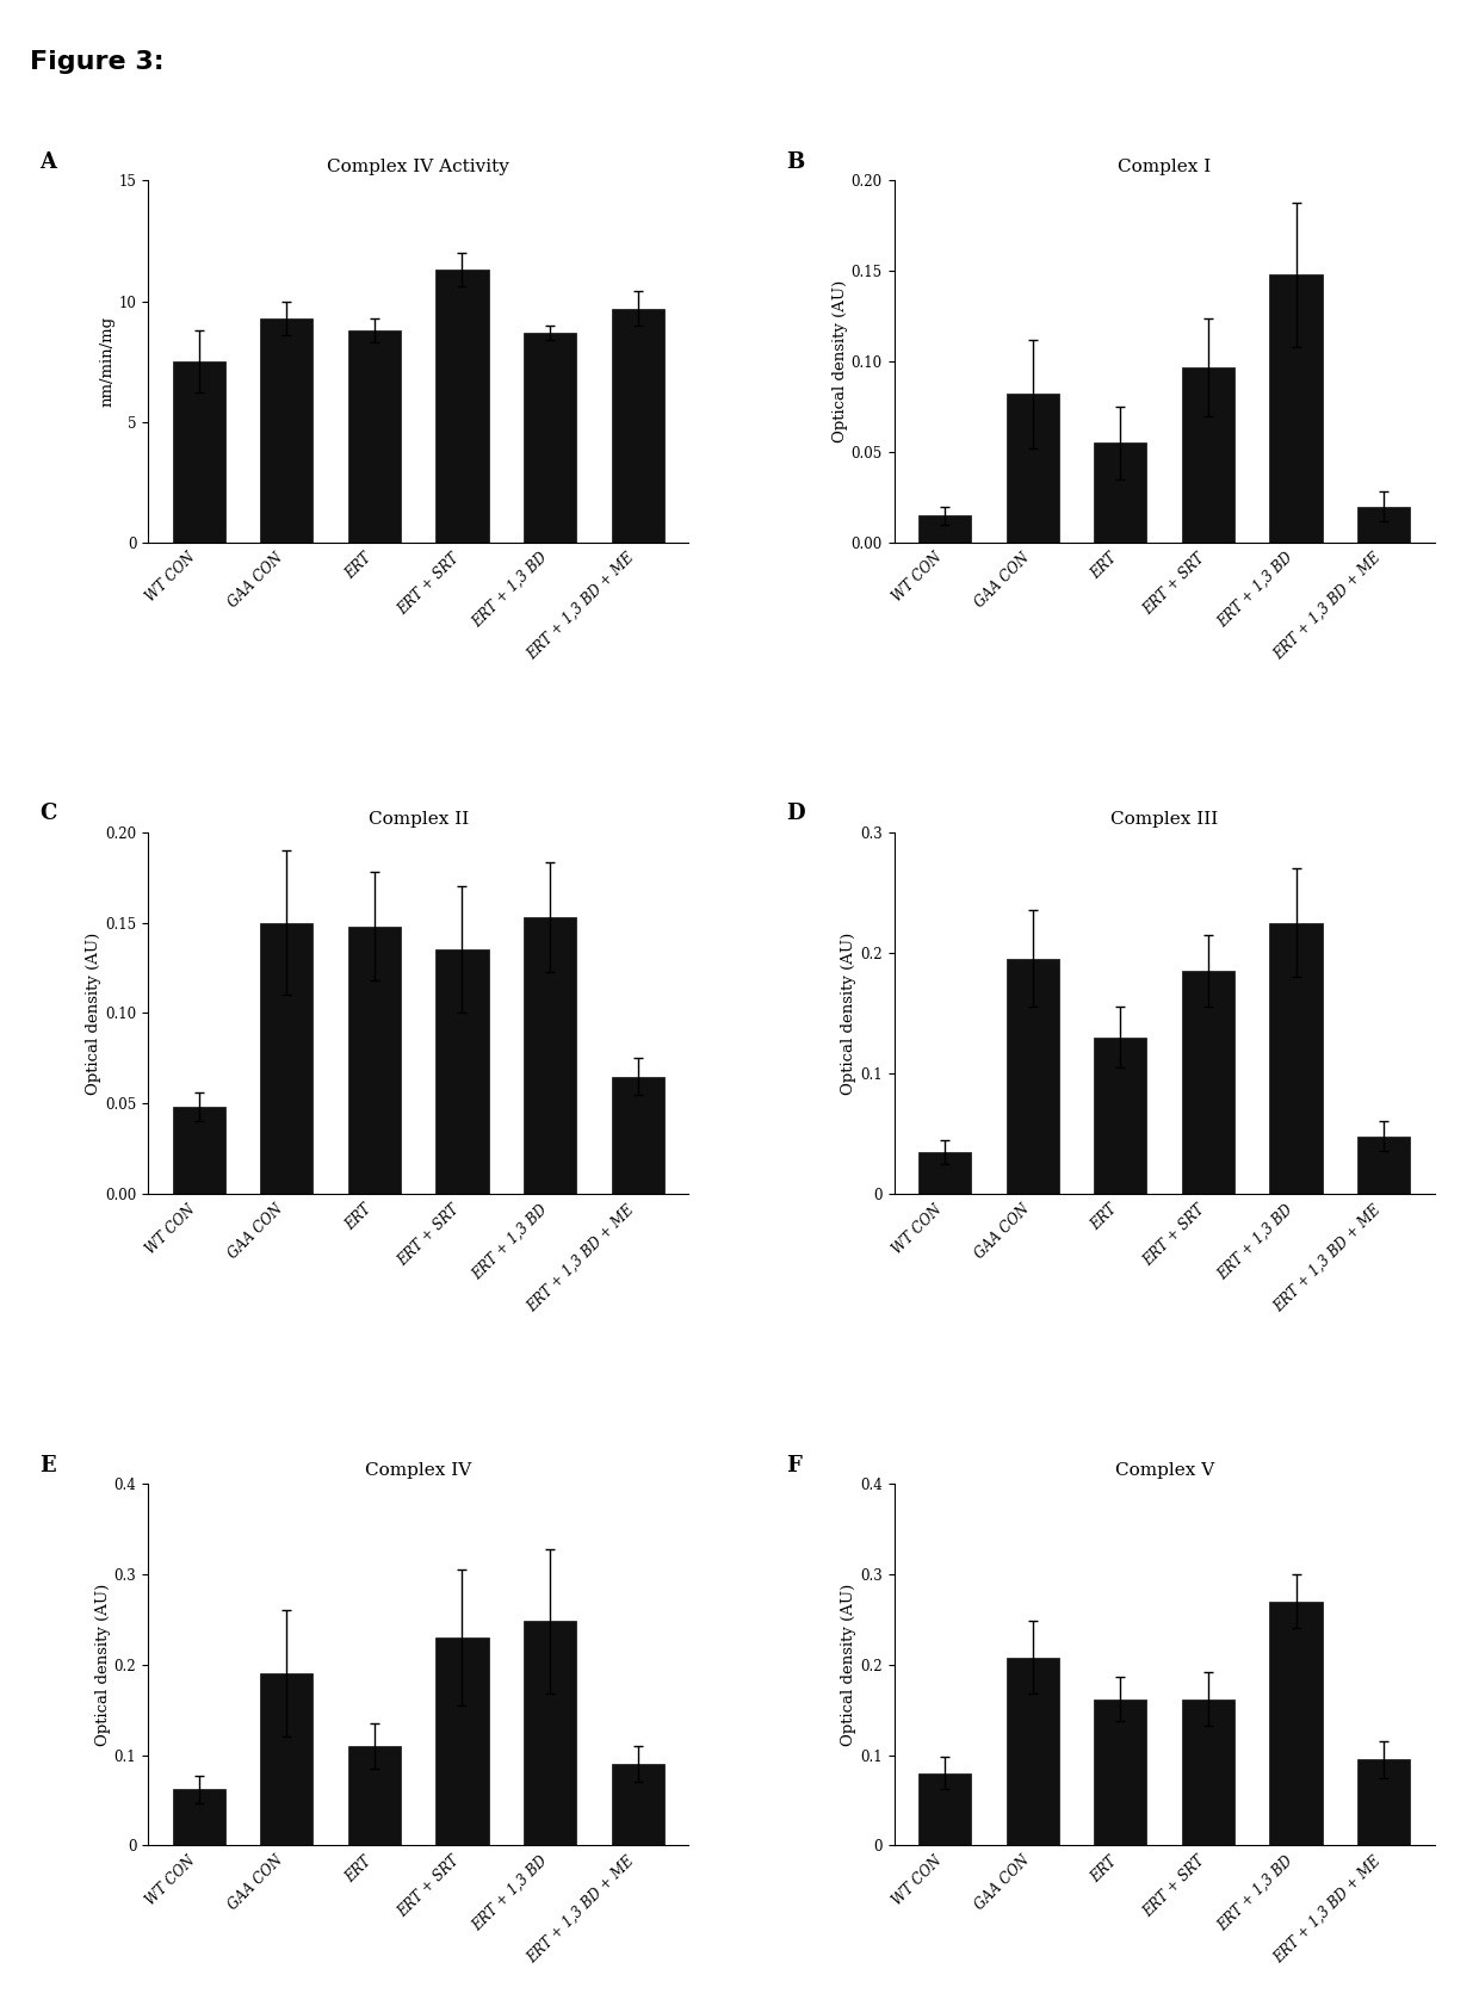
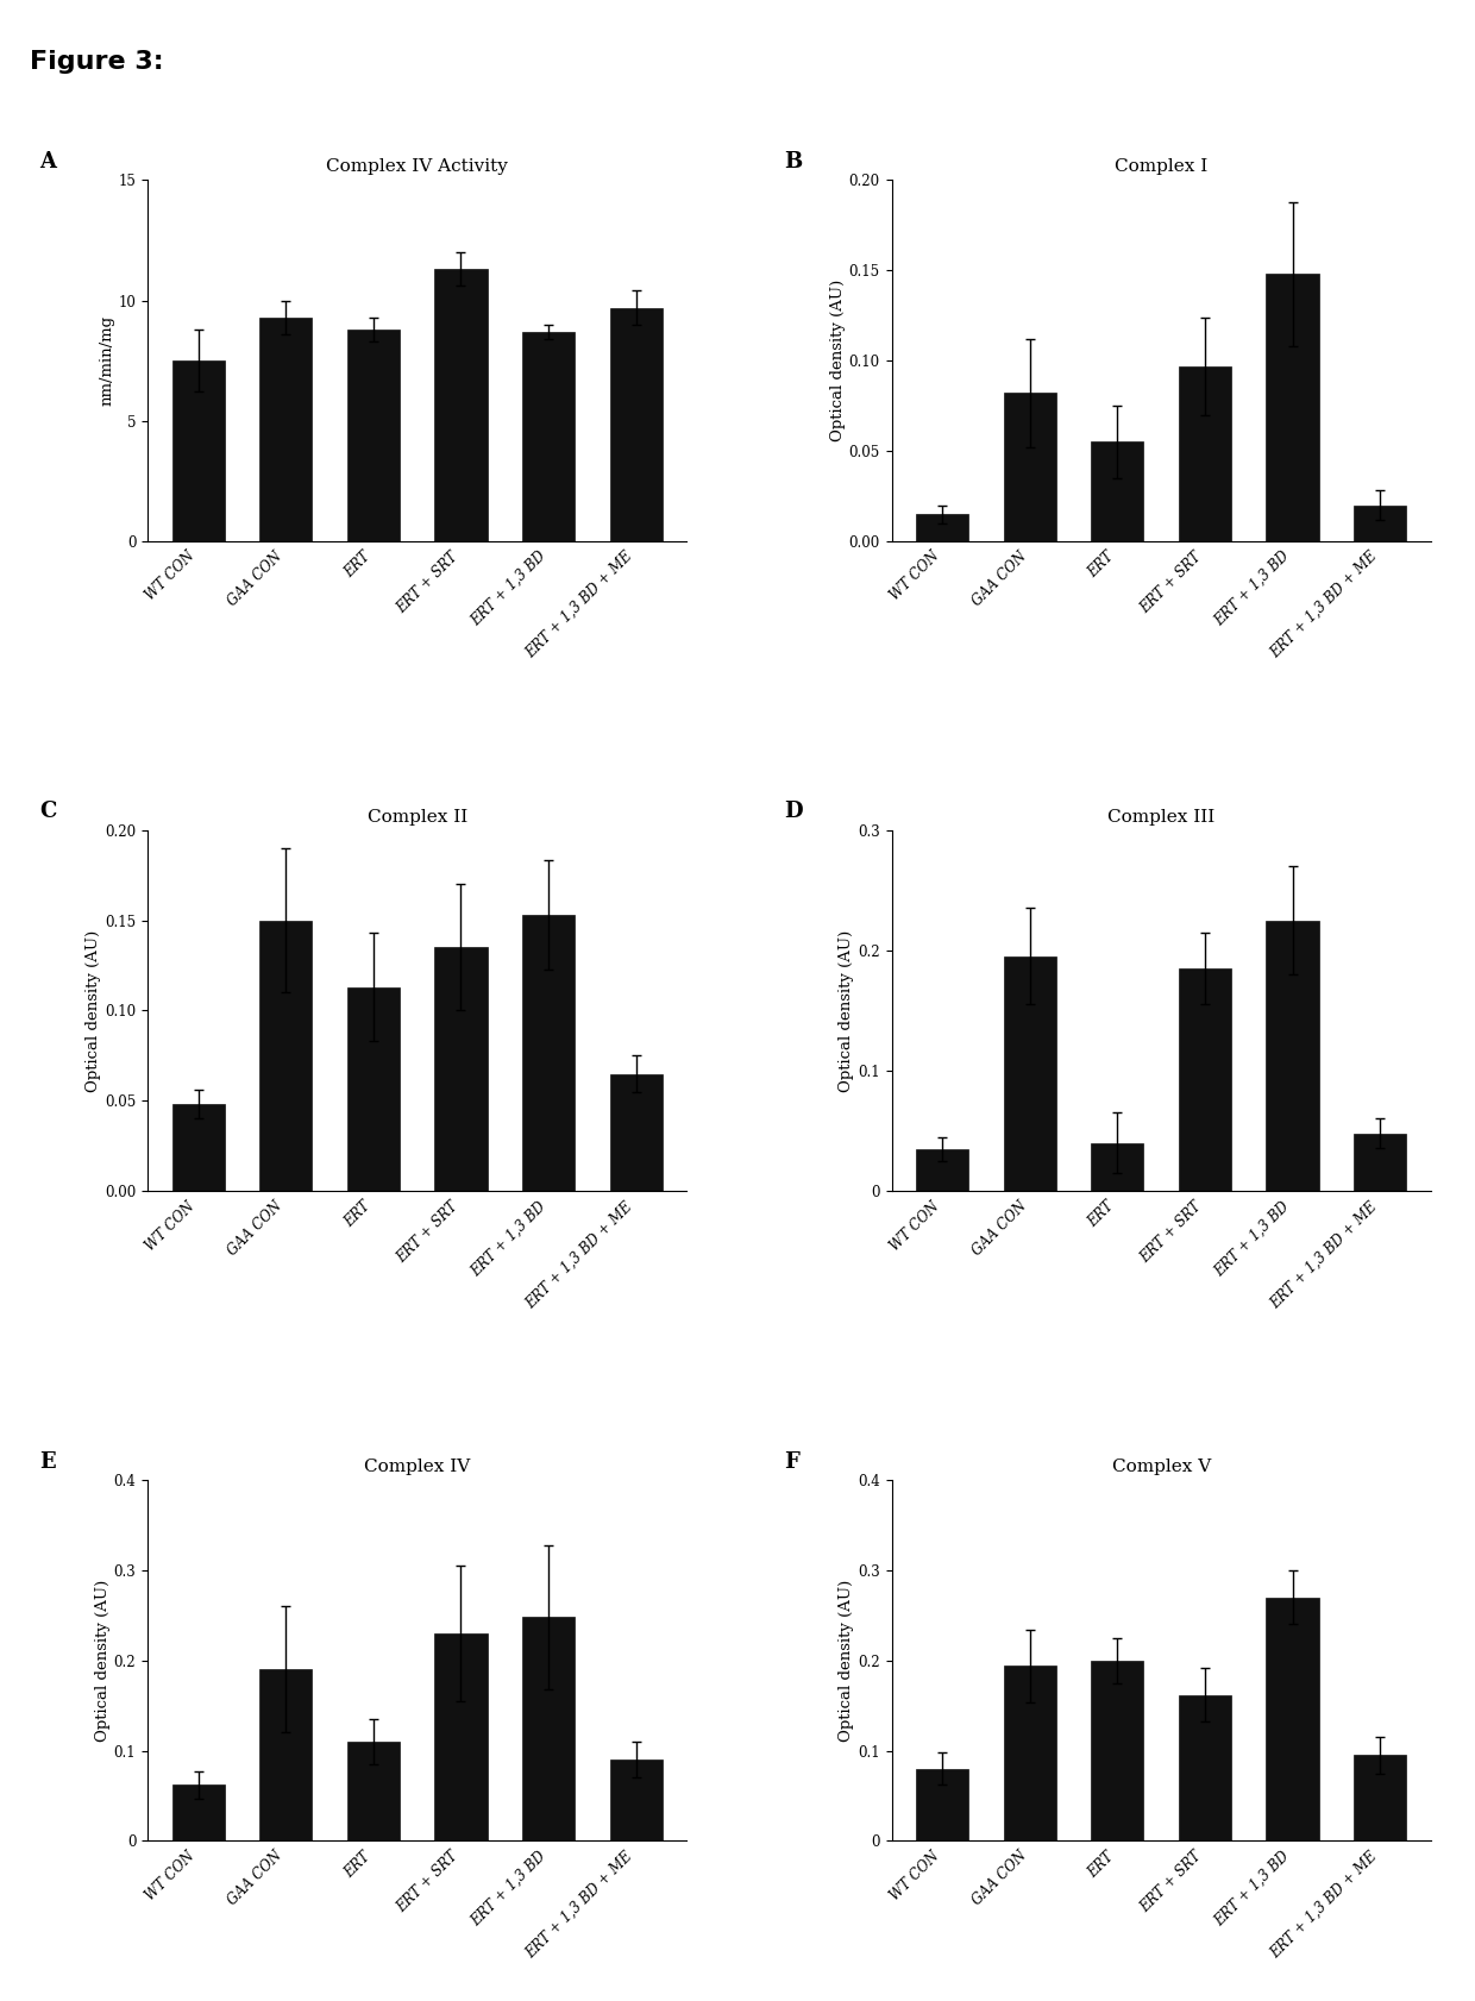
Complex II/ERT: 0.148 -> 0.113
Complex III/ERT: 0.130 -> 0.040
Complex V/GAA CON: 0.208 -> 0.194
Complex V/ERT: 0.162 -> 0.200
